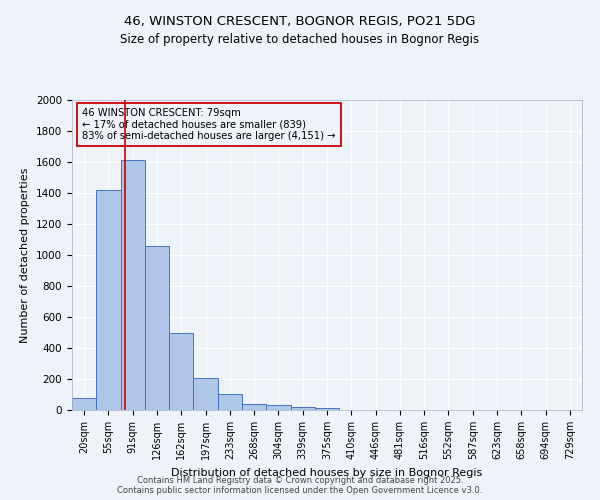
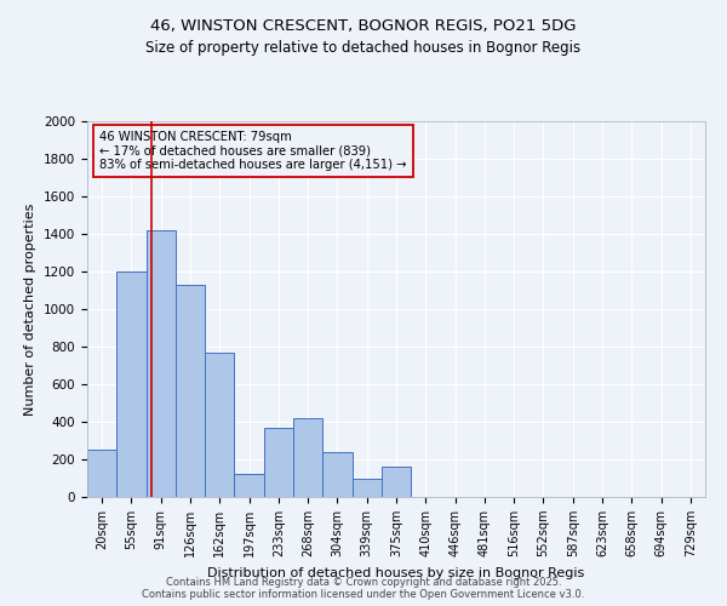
20sqm: 80 -> 250
55sqm: 1420 -> 1200
91sqm: 1610 -> 1420
126sqm: 1060 -> 1130
162sqm: 500 -> 770
197sqm: 200 -> 120
233sqm: 100 -> 370
268sqm: 40 -> 420
304sqm: 30 -> 240
339sqm: 20 -> 100
375sqm: 20 -> 160
